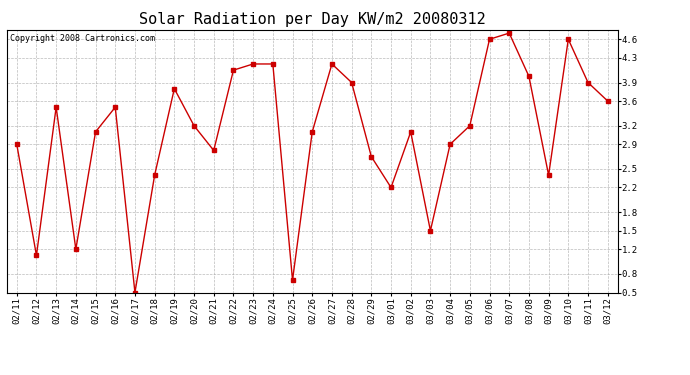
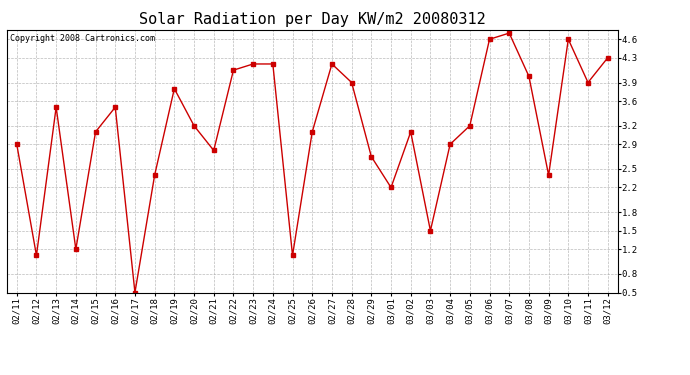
02/25: 0.7 -> 1.1
03/12: 3.6 -> 4.3
